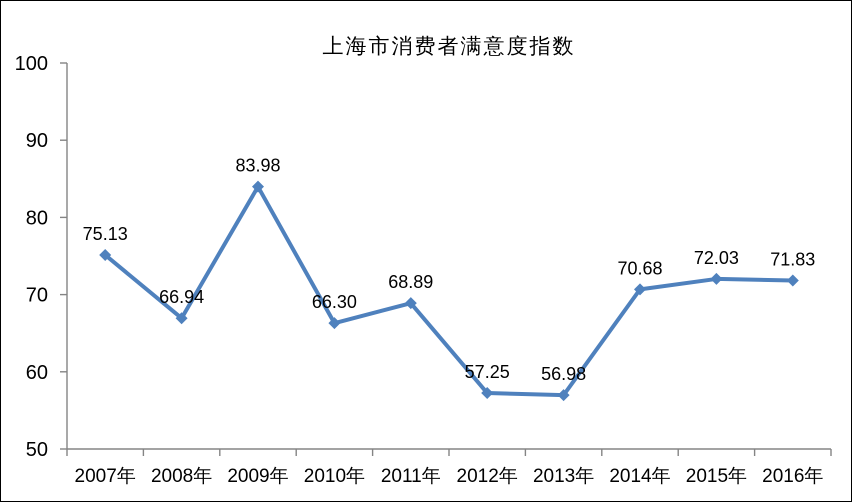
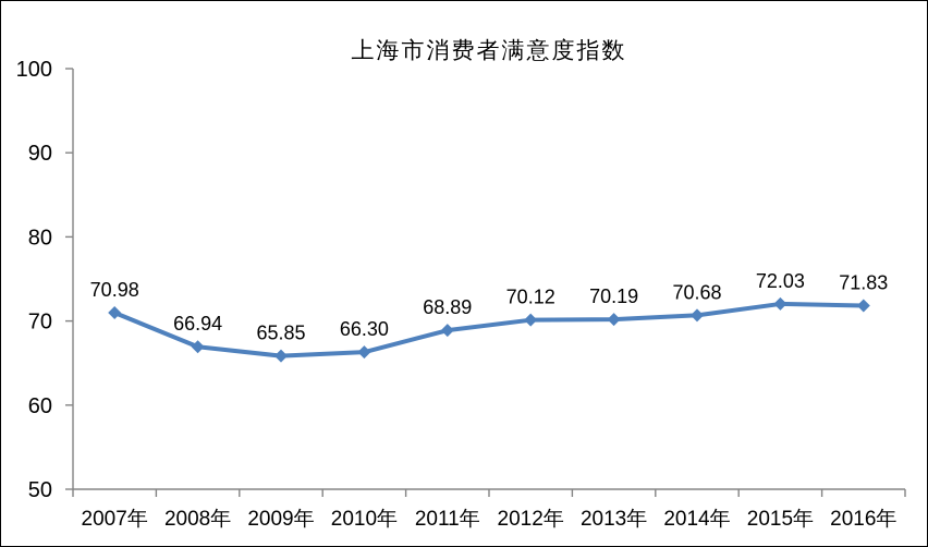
2007年: 75.13 -> 70.98
2009年: 83.98 -> 65.85
2012年: 57.25 -> 70.12
2013年: 56.98 -> 70.19
